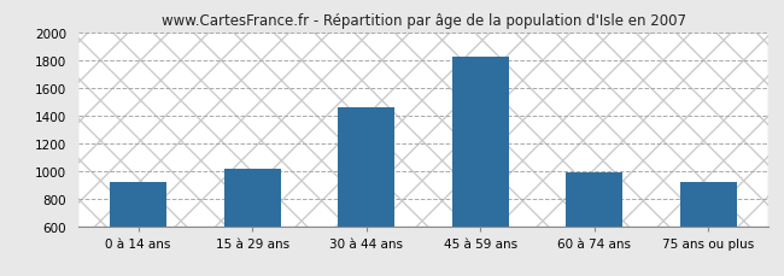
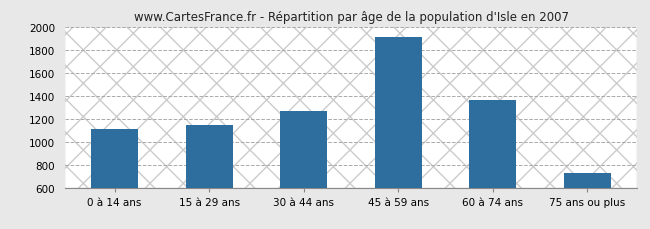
0 à 14 ans: 920 -> 1110
15 à 29 ans: 1010 -> 1140
30 à 44 ans: 1460 -> 1270
45 à 59 ans: 1820 -> 1910
60 à 74 ans: 990 -> 1360
75 ans ou plus: 920 -> 730
